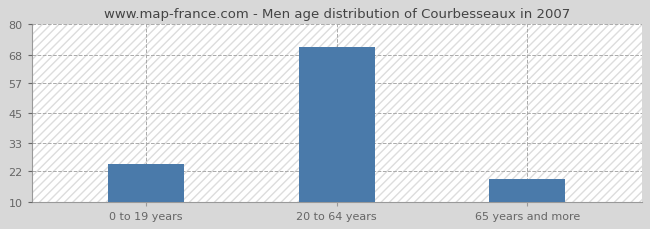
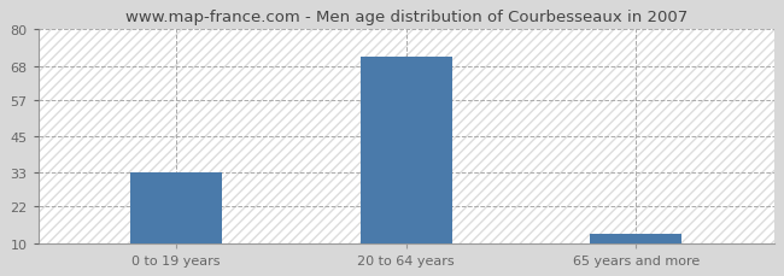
0 to 19 years: 25 -> 33
65 years and more: 19 -> 13
